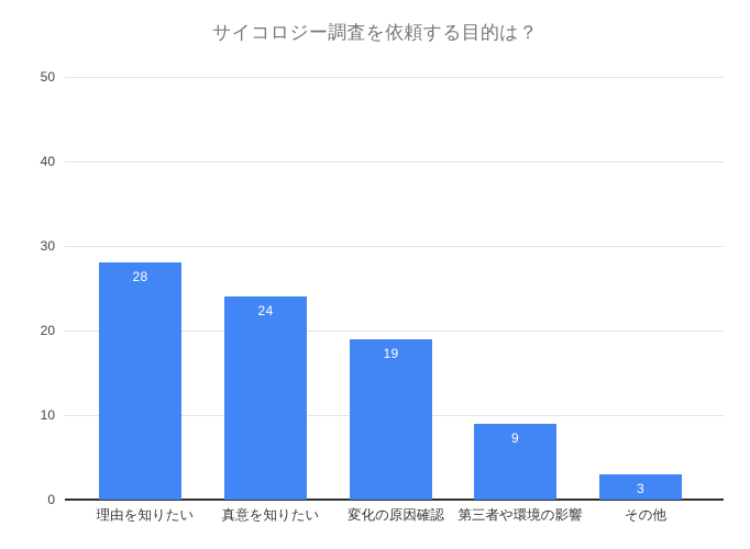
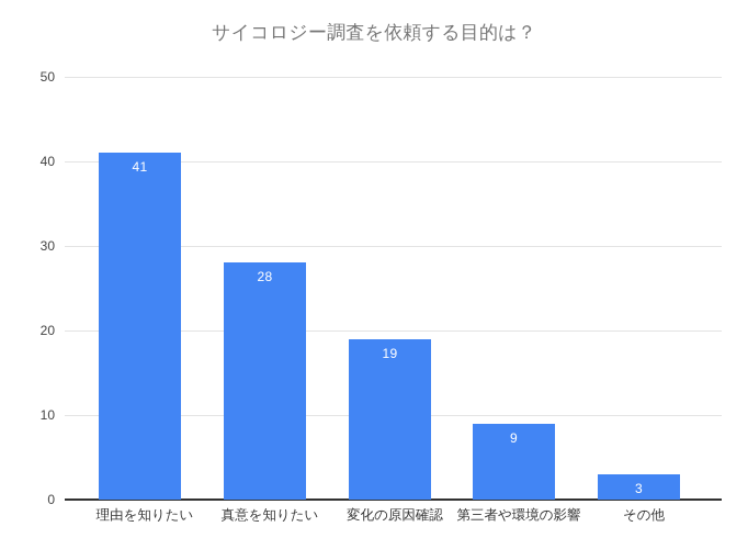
理由を知りたい: 28 -> 41
真意を知りたい: 24 -> 28
